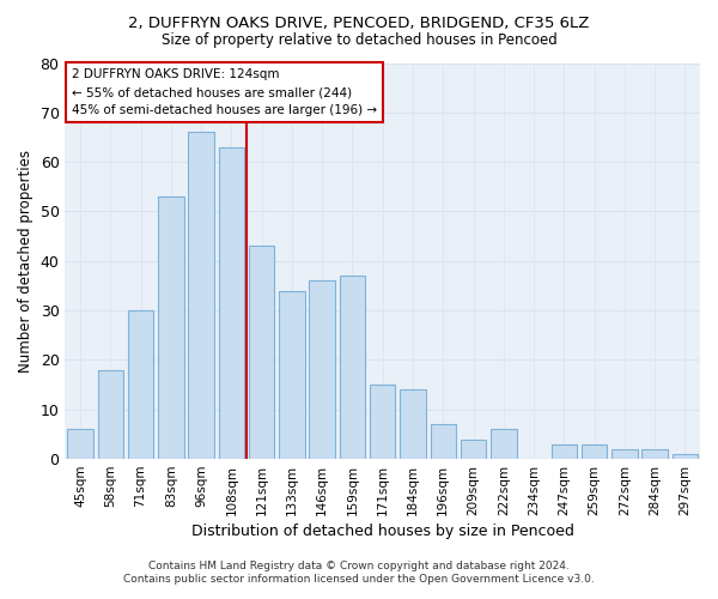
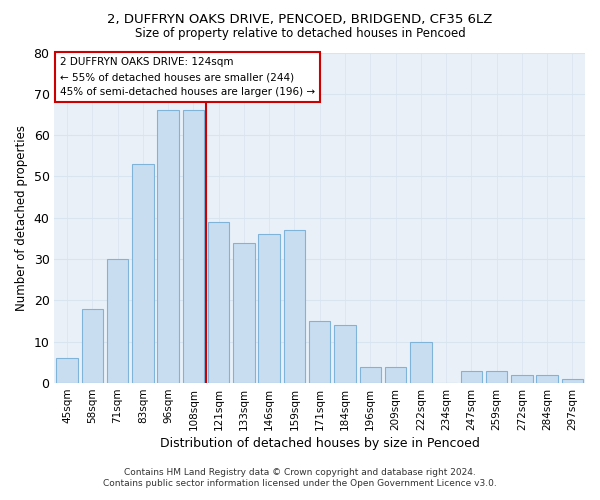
108sqm: 63 -> 66
121sqm: 43 -> 39
196sqm: 7 -> 4
222sqm: 6 -> 10
